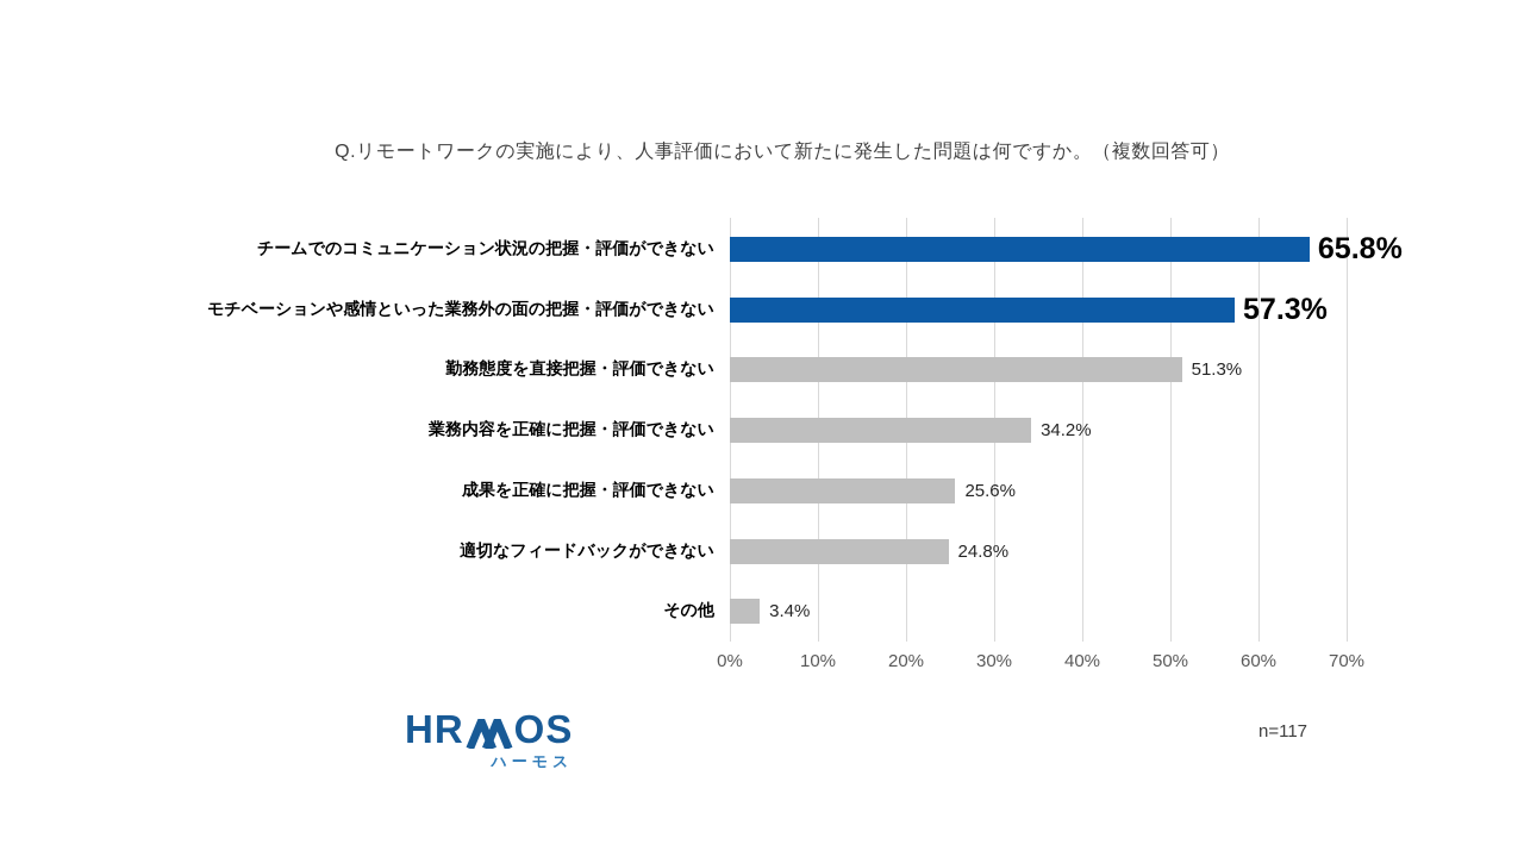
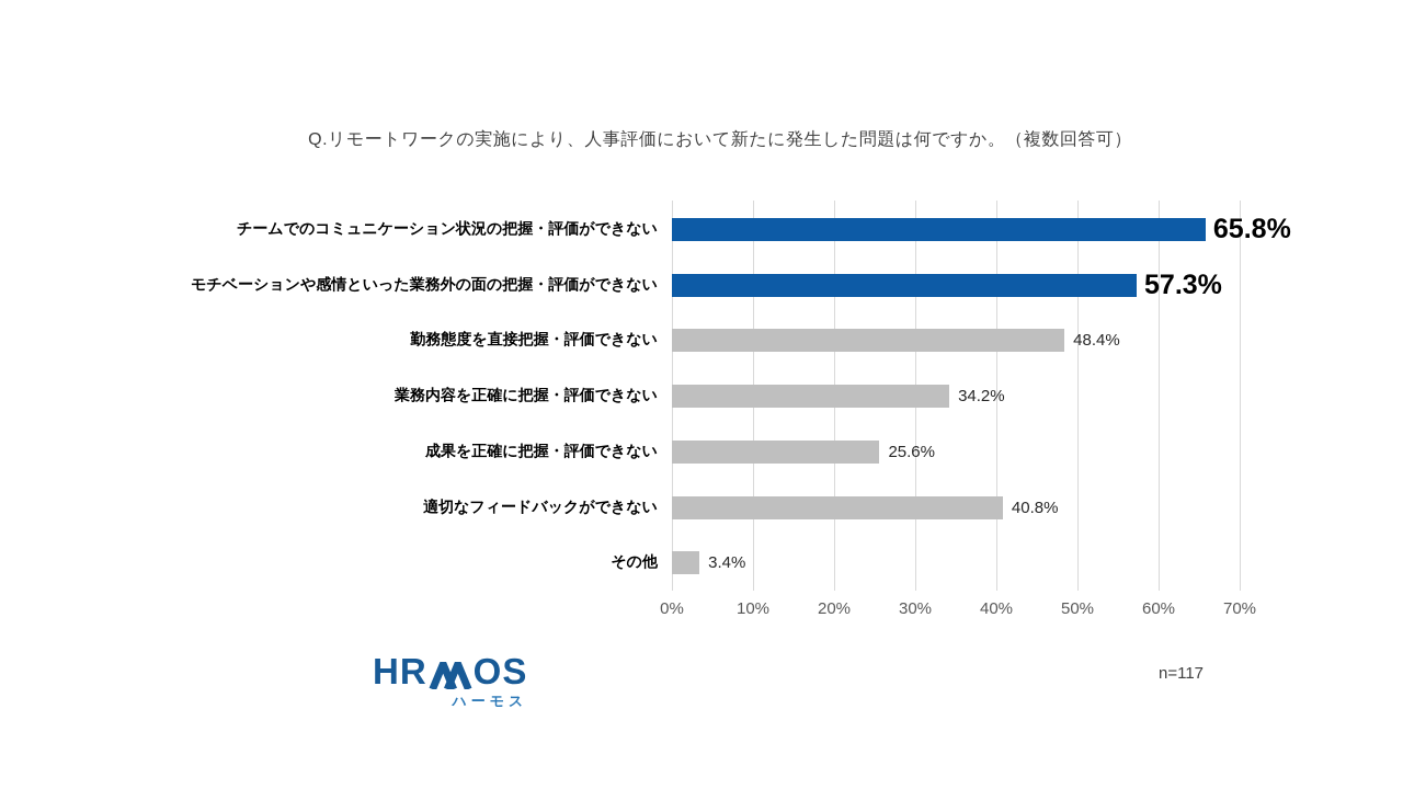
勤務態度を直接把握・評価できない: 51.3% -> 48.4%
適切なフィードバックができない: 24.8% -> 40.8%
